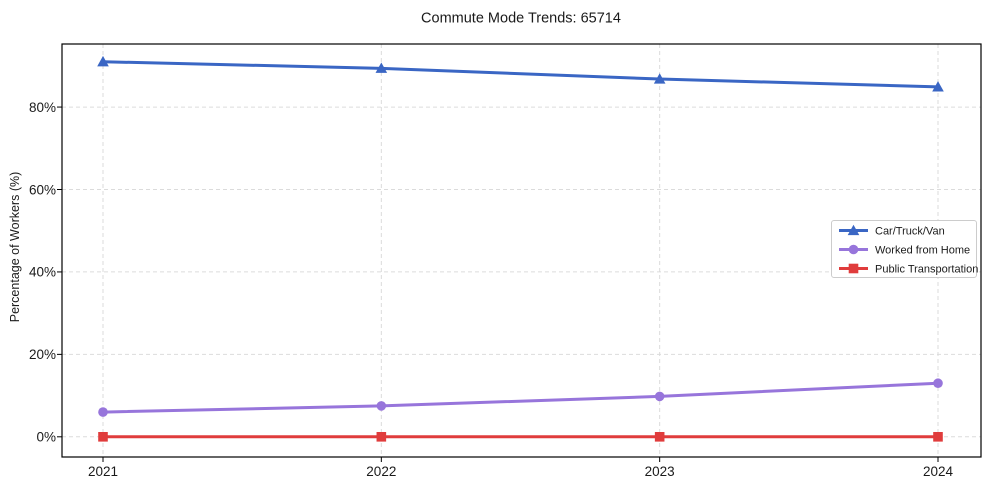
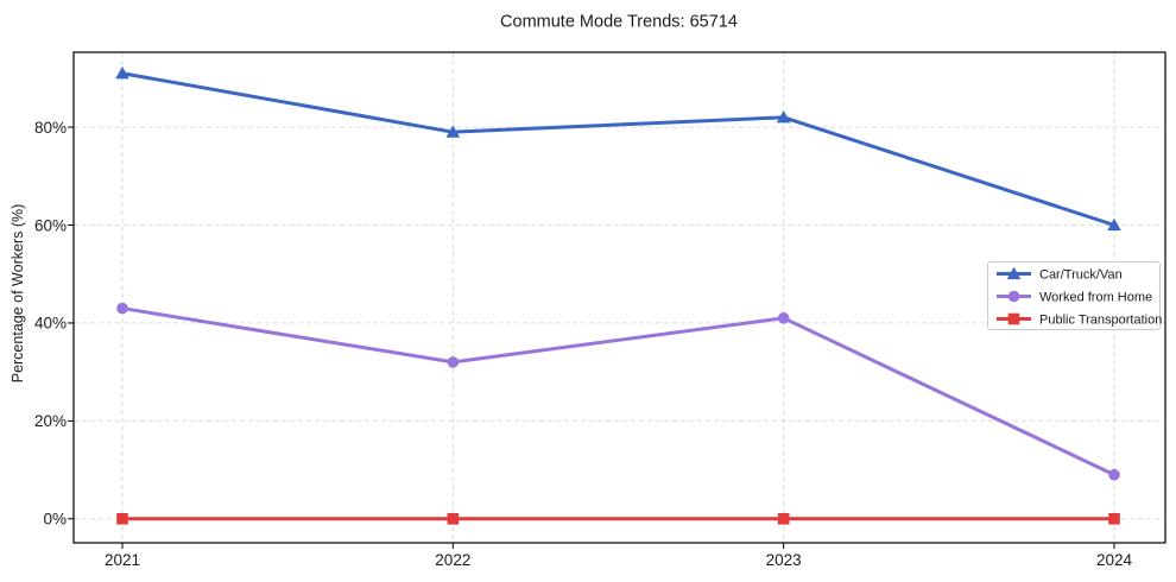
Worked from Home/2021: 6% -> 43%
Car/Truck/Van/2022: 89% -> 79%
Worked from Home/2022: 8% -> 32%
Car/Truck/Van/2023: 87% -> 82%
Worked from Home/2023: 10% -> 41%
Car/Truck/Van/2024: 85% -> 60%
Worked from Home/2024: 13% -> 9%
